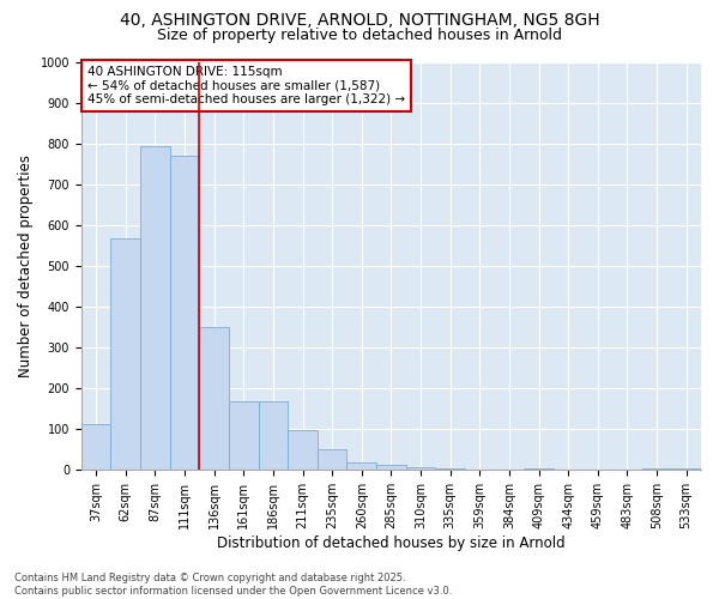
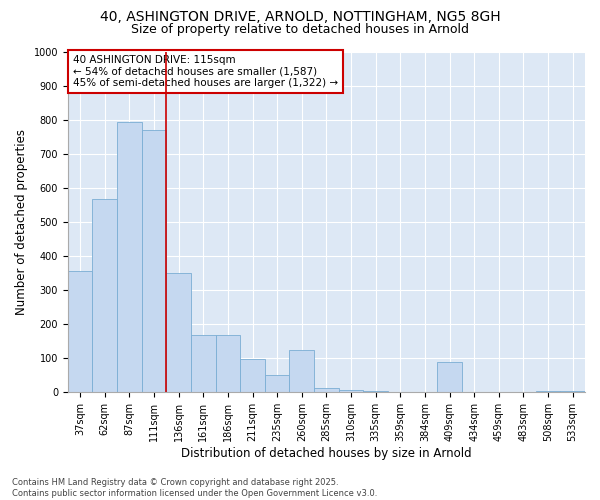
37sqm: 113 -> 355
260sqm: 18 -> 125
409sqm: 5 -> 90
